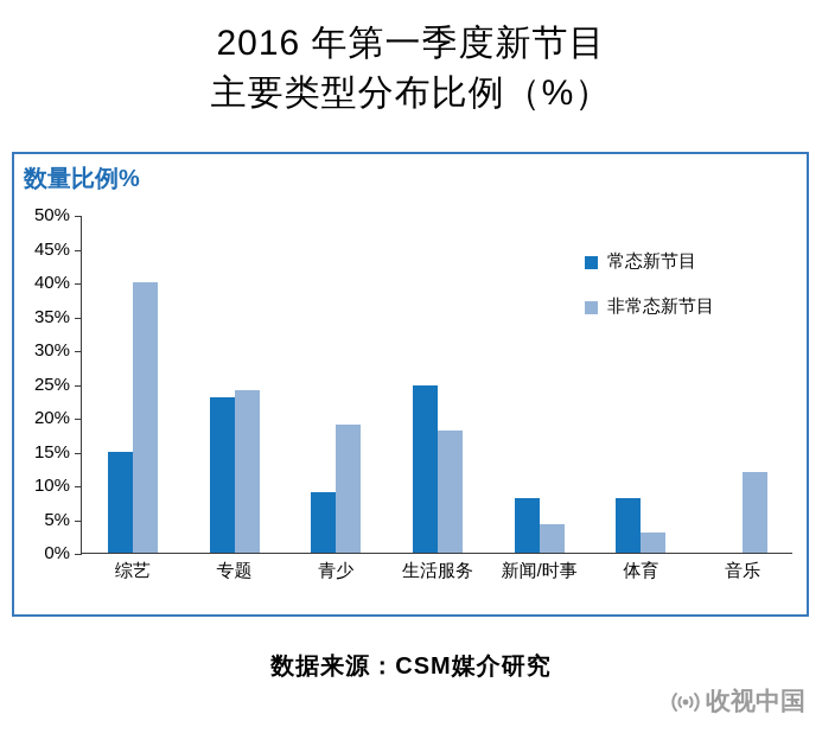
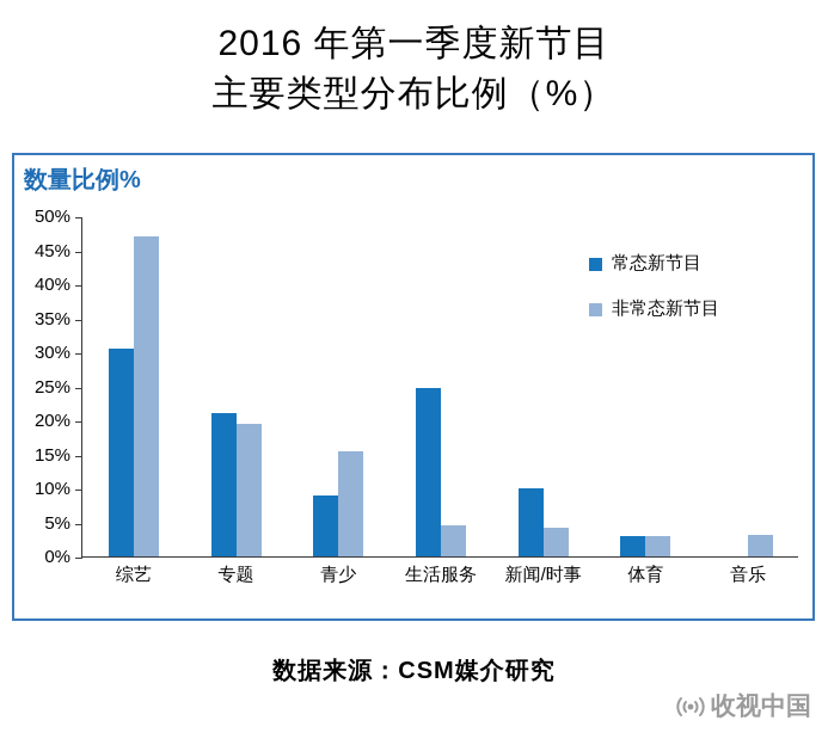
常态新节目/综艺: 15% -> 30%
非常态新节目/综艺: 40% -> 47%
常态新节目/专题: 23% -> 21%
非常态新节目/专题: 24% -> 20%
非常态新节目/青少: 19% -> 16%
非常态新节目/生活服务: 18% -> 5%
常态新节目/新闻/时事: 8% -> 10%
常态新节目/体育: 8% -> 3%
非常态新节目/音乐: 12% -> 3%
